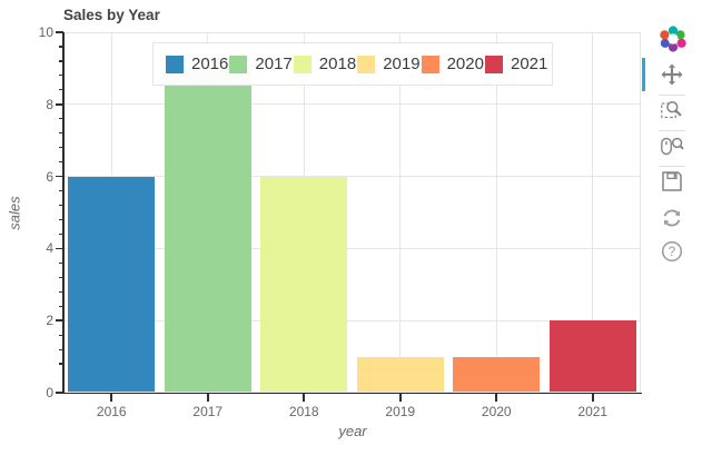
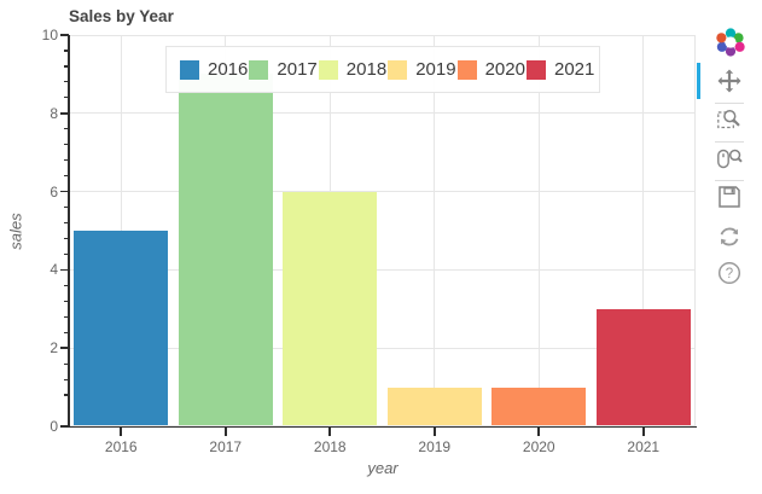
2016: 6 -> 5
2021: 2 -> 3
